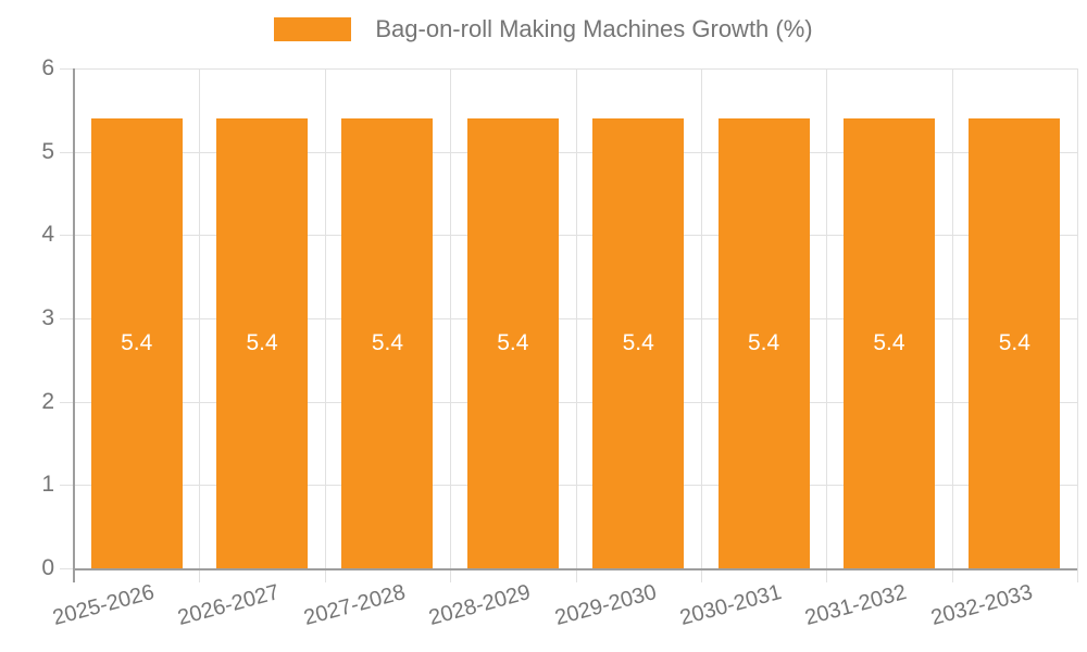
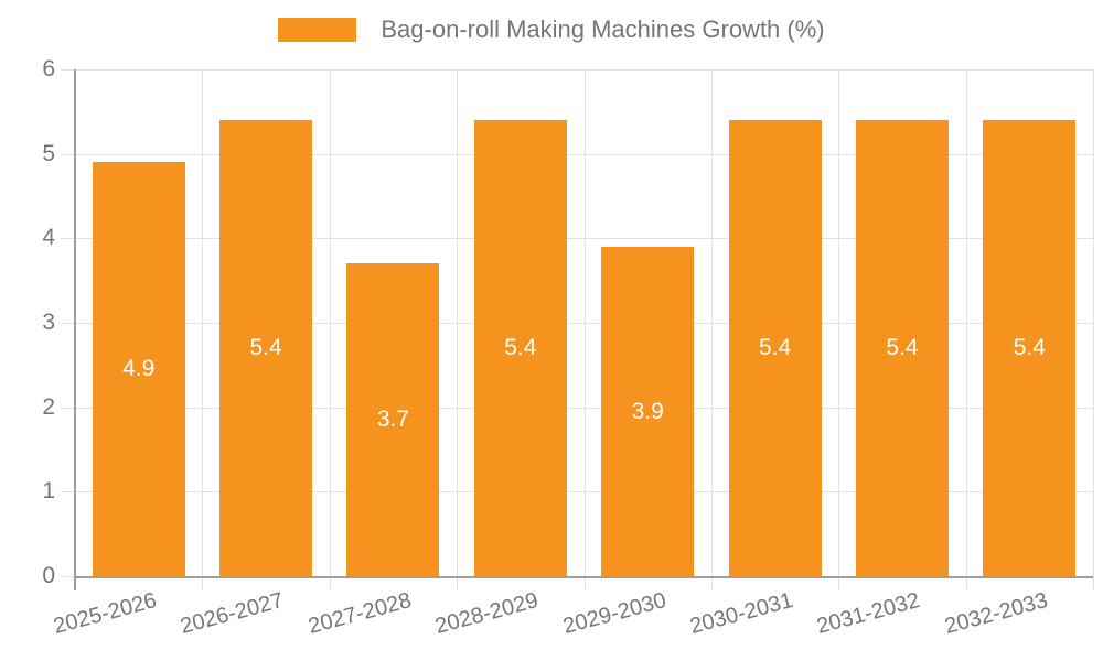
2025-2026: 5.4 -> 4.9
2027-2028: 5.4 -> 3.7
2029-2030: 5.4 -> 3.9
